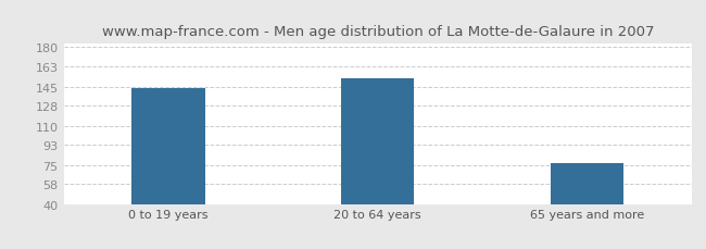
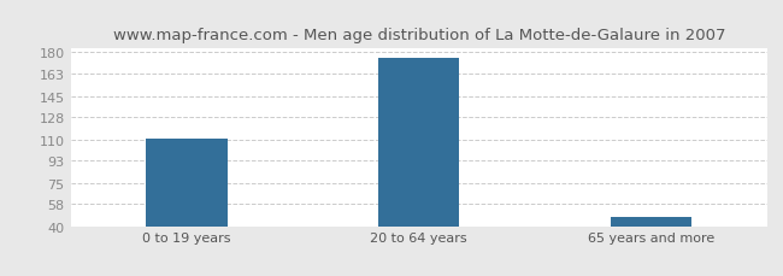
0 to 19 years: 144 -> 111
20 to 64 years: 152 -> 176
65 years and more: 77 -> 47
